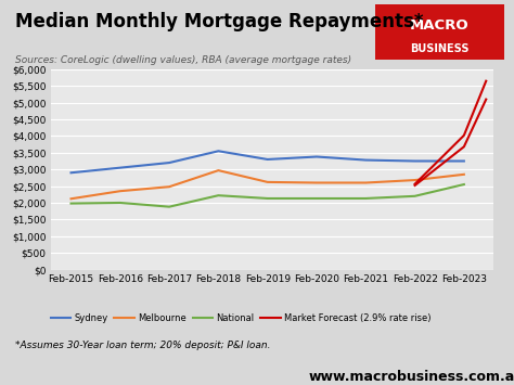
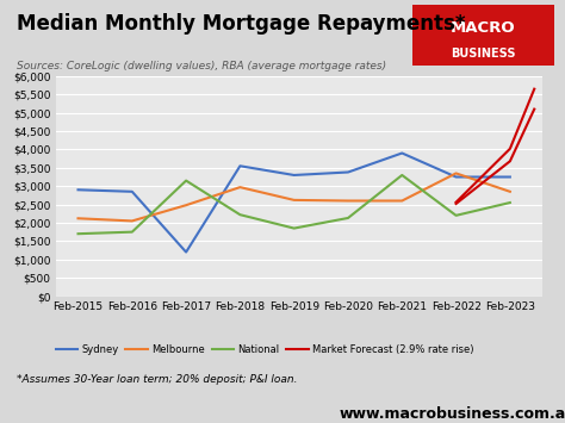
National/Feb-2015: $1,980 -> $1,700
Sydney/Feb-2016: $3,050 -> $2,850
Melbourne/Feb-2016: $2,350 -> $2,050
National/Feb-2016: $2,000 -> $1,750
Sydney/Feb-2017: $3,200 -> $1,200
National/Feb-2017: $1,880 -> $3,150
National/Feb-2019: $2,130 -> $1,850
Sydney/Feb-2021: $3,280 -> $3,900
National/Feb-2021: $2,130 -> $3,300
Melbourne/Feb-2022: $2,680 -> $3,350
